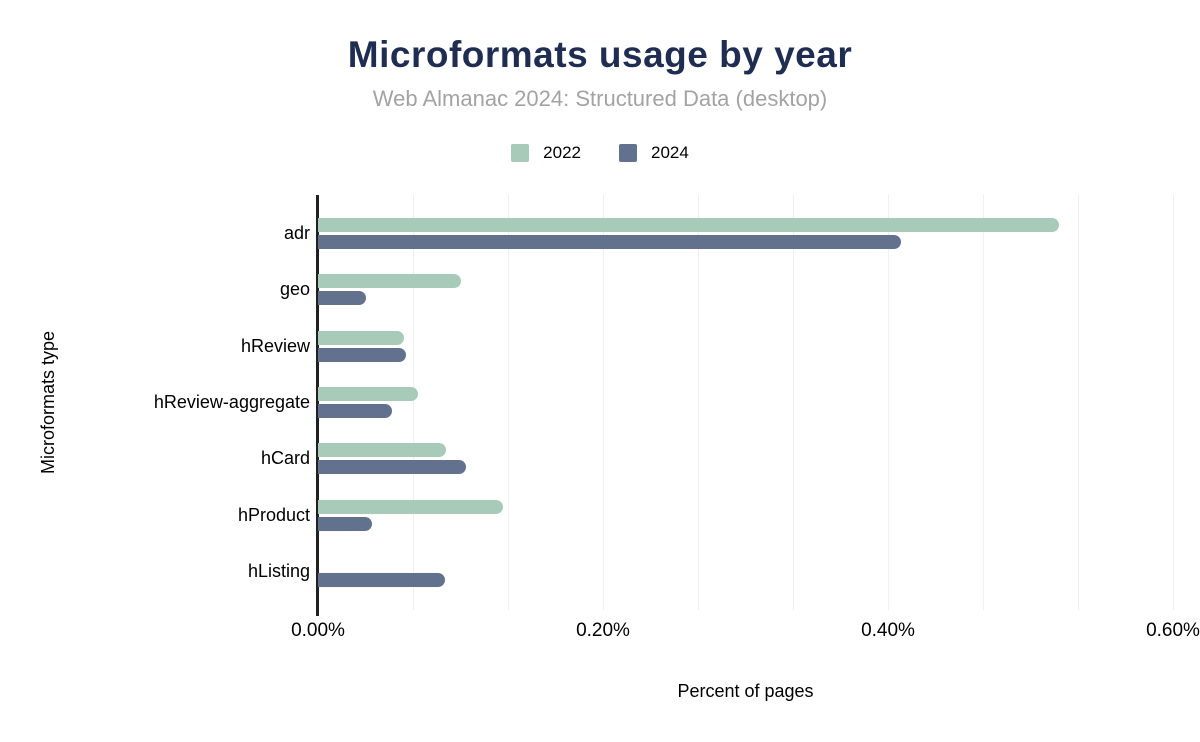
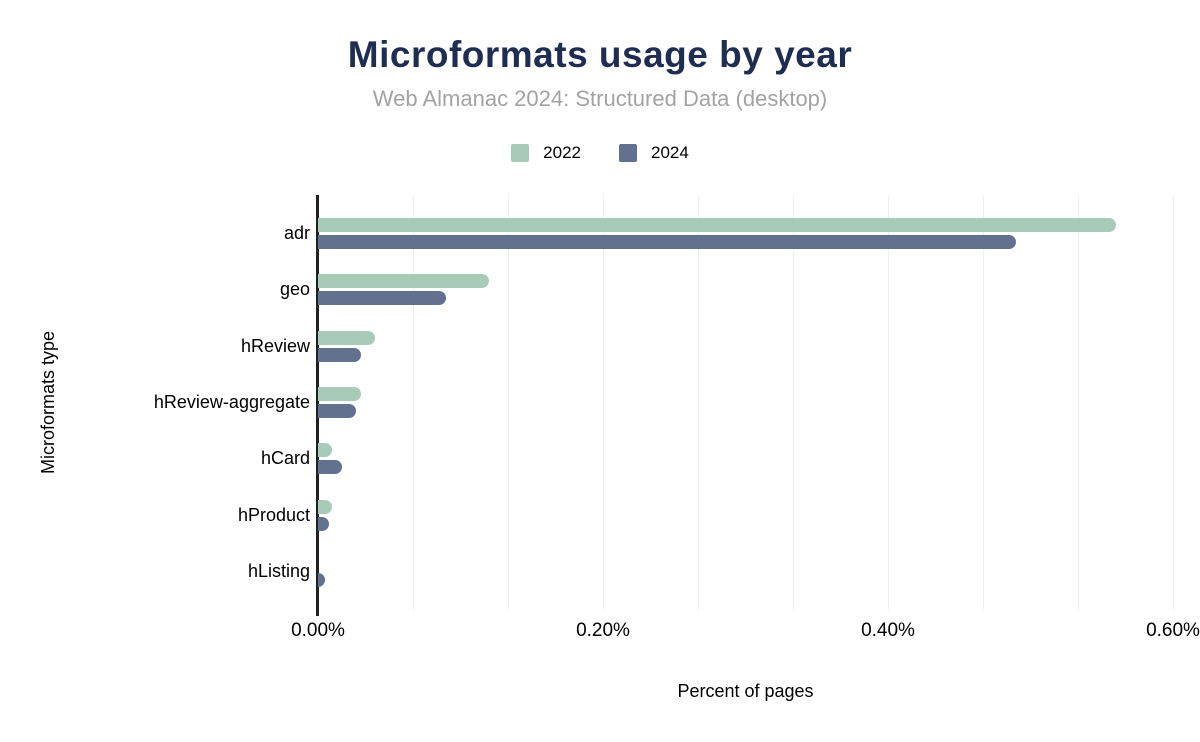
2022/adr: 0.52% -> 0.56%
2024/adr: 0.409% -> 0.490%
2022/geo: 0.10% -> 0.12%
2024/geo: 0.034% -> 0.090%
2022/hReview: 0.06% -> 0.04%
2024/hReview: 0.062% -> 0.030%
2022/hReview-aggregate: 0.07% -> 0.03%
2024/hReview-aggregate: 0.052% -> 0.027%
2022/hCard: 0.09% -> 0.01%
2024/hCard: 0.104% -> 0.017%
2022/hProduct: 0.13% -> 0.01%
2024/hProduct: 0.038% -> 0.008%
2024/hListing: 0.089% -> 0.005%
